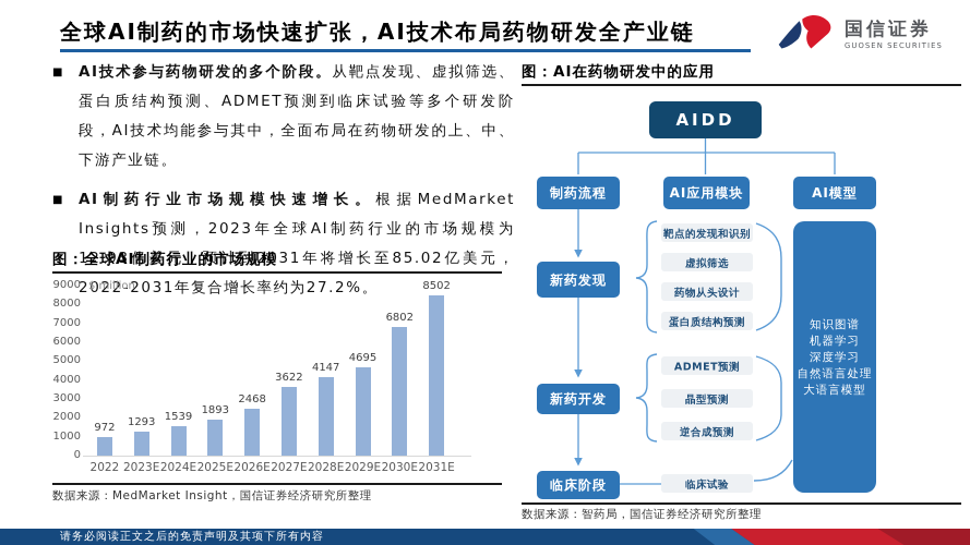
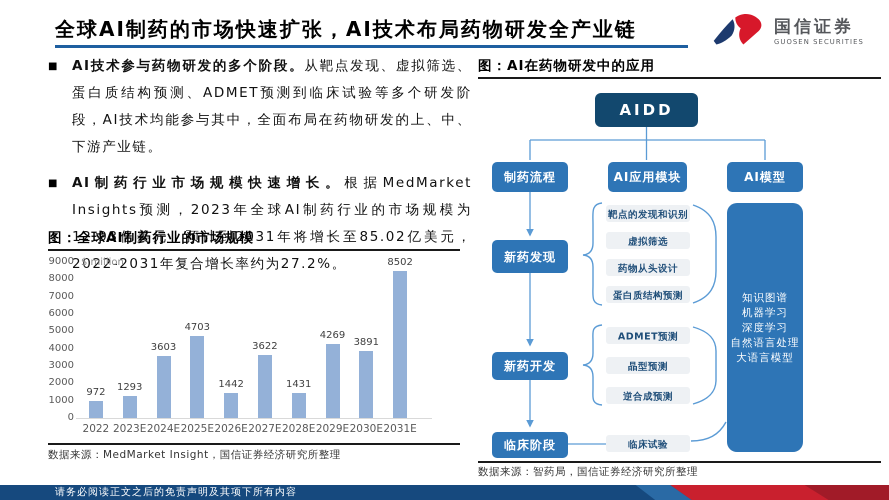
2024E: 1539 -> 3603
2025E: 1893 -> 4703
2026E: 2468 -> 1442
2028E: 4147 -> 1431
2029E: 4695 -> 4269
2030E: 6802 -> 3891
